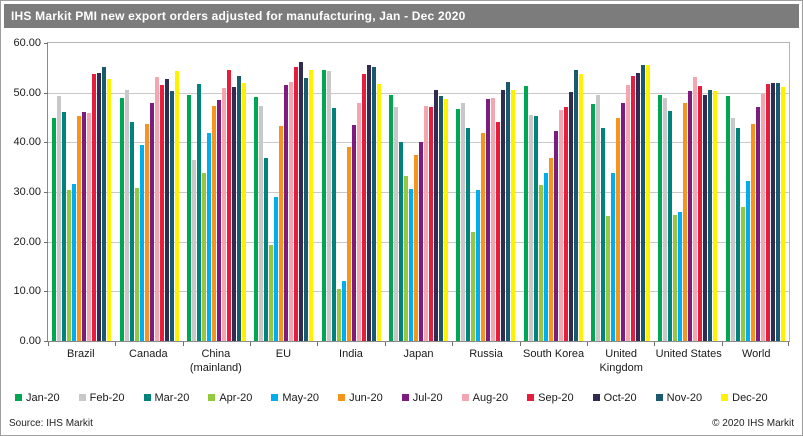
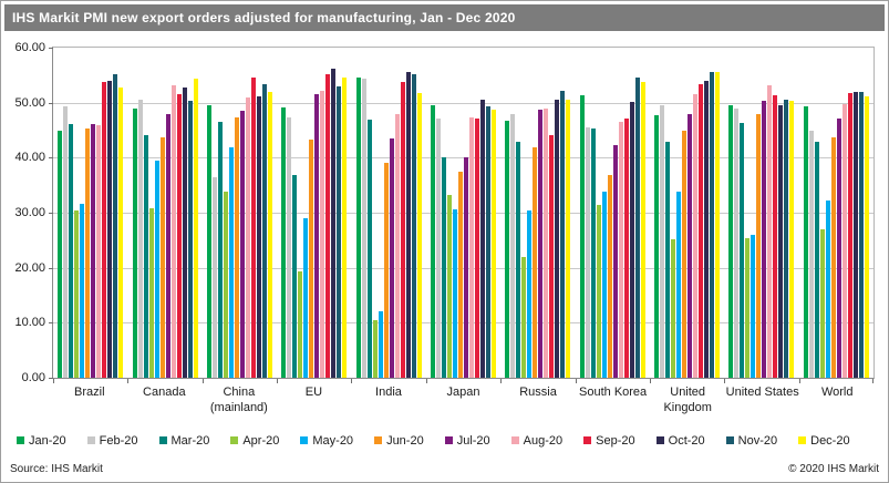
Mar-20/China (mainland): 52 -> 47
